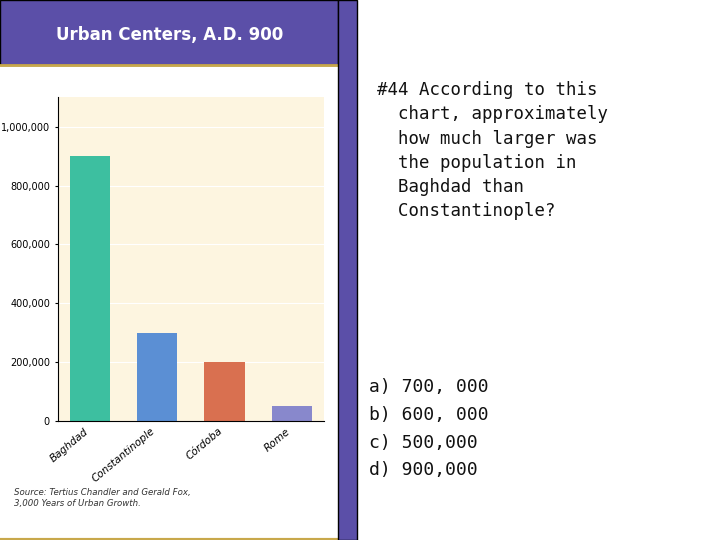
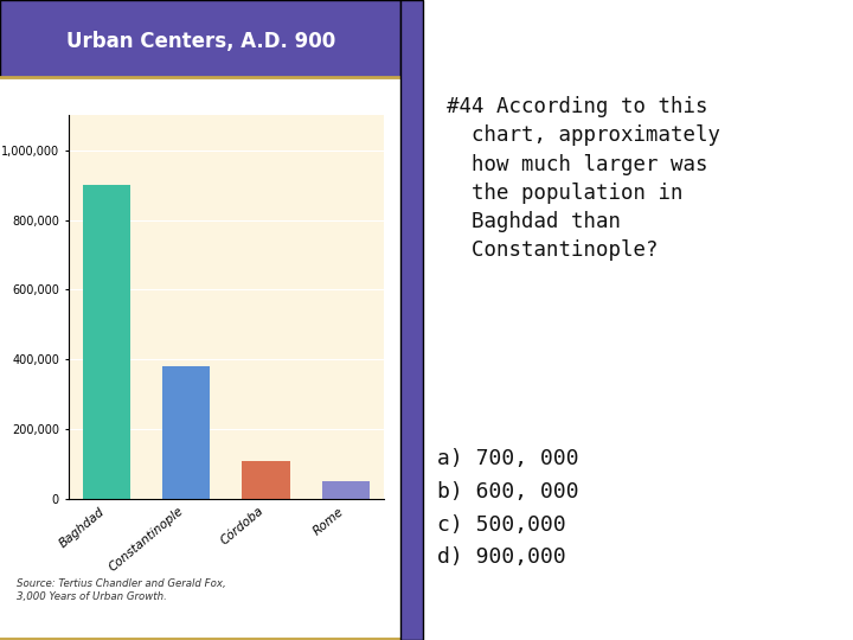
Constantinople: 300,000 -> 380,000
Córdoba: 200,000 -> 110,000
